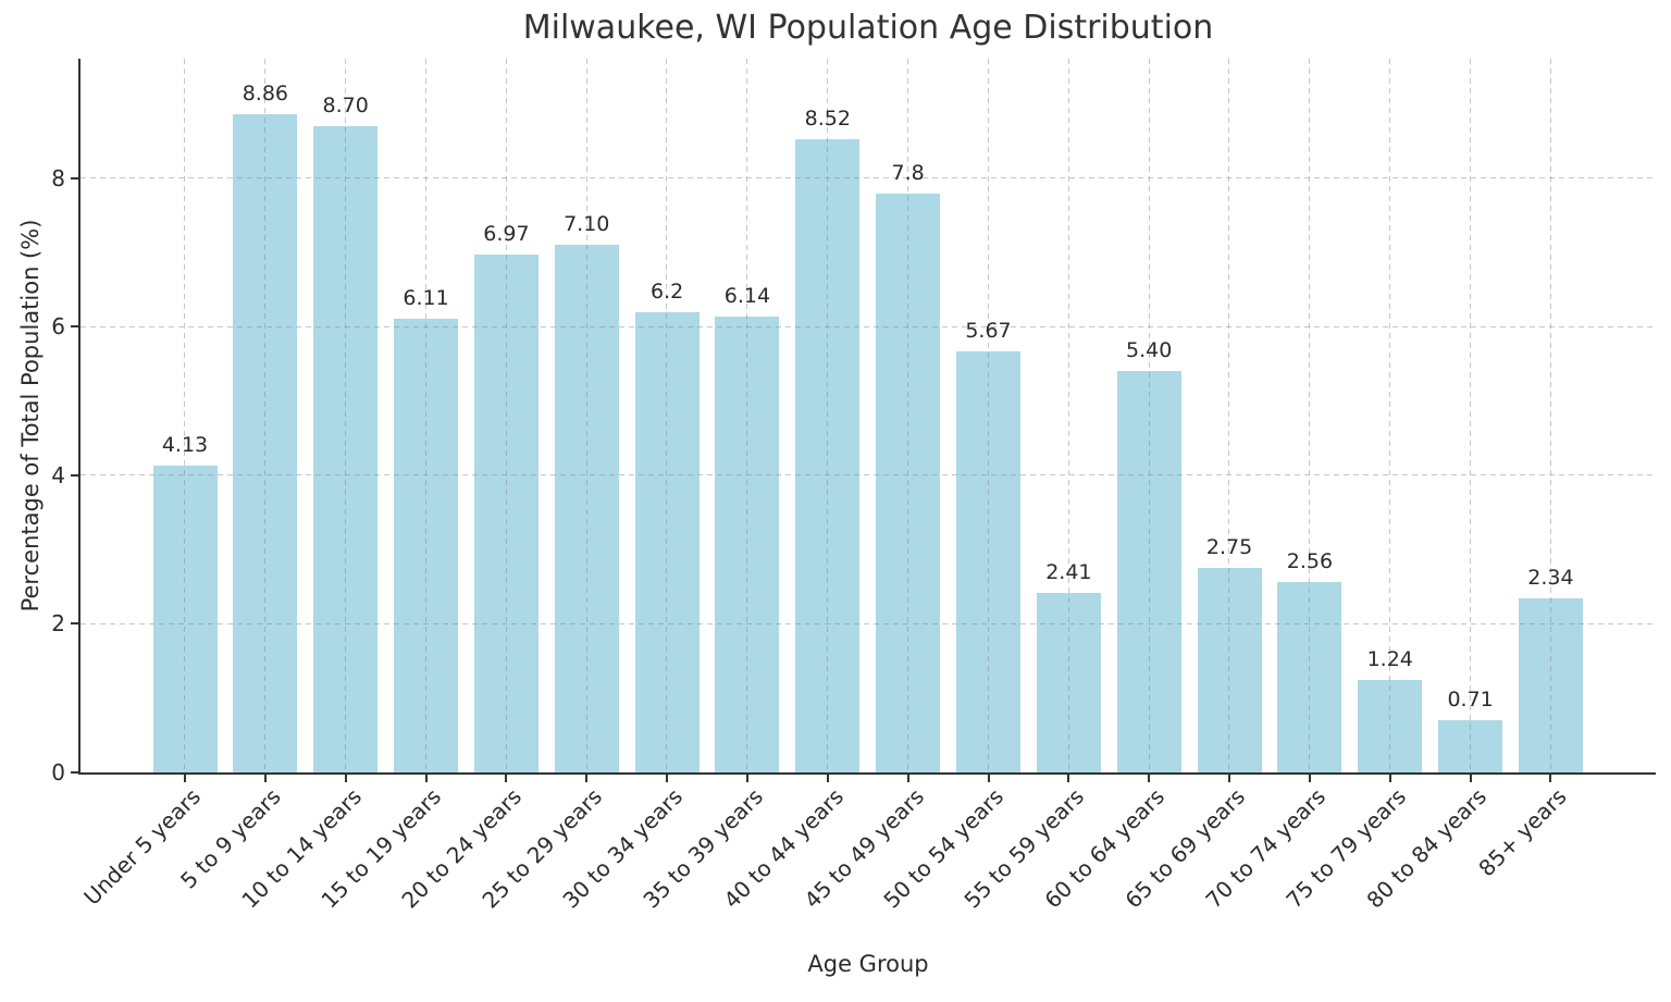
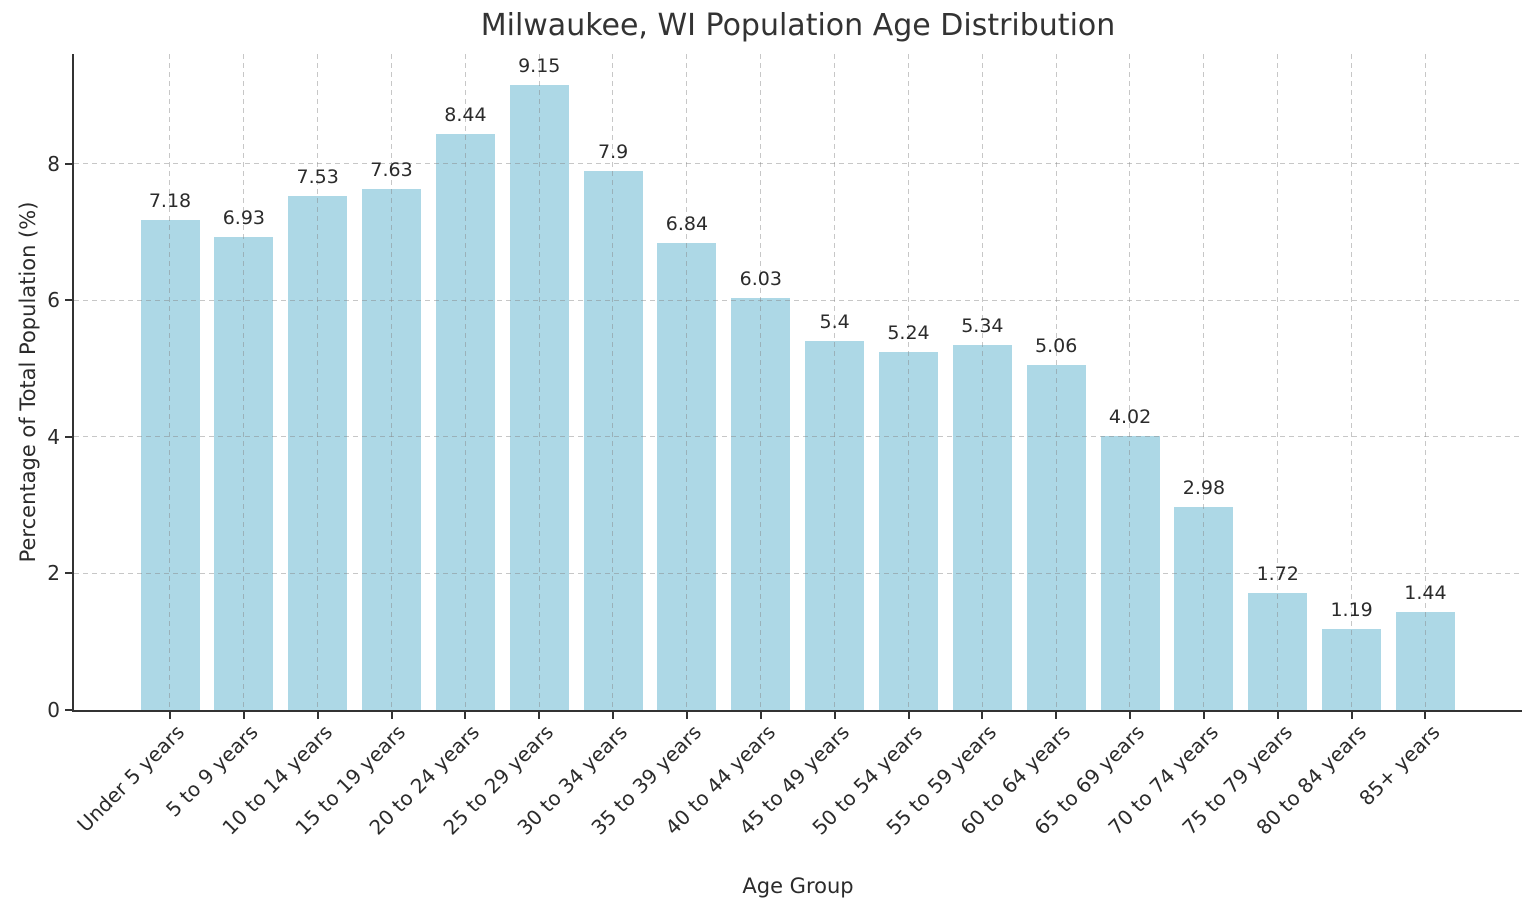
Under 5 years: 4.13 -> 7.18
5 to 9 years: 8.86 -> 6.93
10 to 14 years: 8.70 -> 7.53
15 to 19 years: 6.11 -> 7.63
20 to 24 years: 6.97 -> 8.44
25 to 29 years: 7.10 -> 9.15
30 to 34 years: 6.2 -> 7.9
35 to 39 years: 6.14 -> 6.84
40 to 44 years: 8.52 -> 6.03
45 to 49 years: 7.8 -> 5.4
50 to 54 years: 5.67 -> 5.24
55 to 59 years: 2.41 -> 5.34
60 to 64 years: 5.40 -> 5.06
65 to 69 years: 2.75 -> 4.02
70 to 74 years: 2.56 -> 2.98
75 to 79 years: 1.24 -> 1.72
80 to 84 years: 0.71 -> 1.19
85+ years: 2.34 -> 1.44
